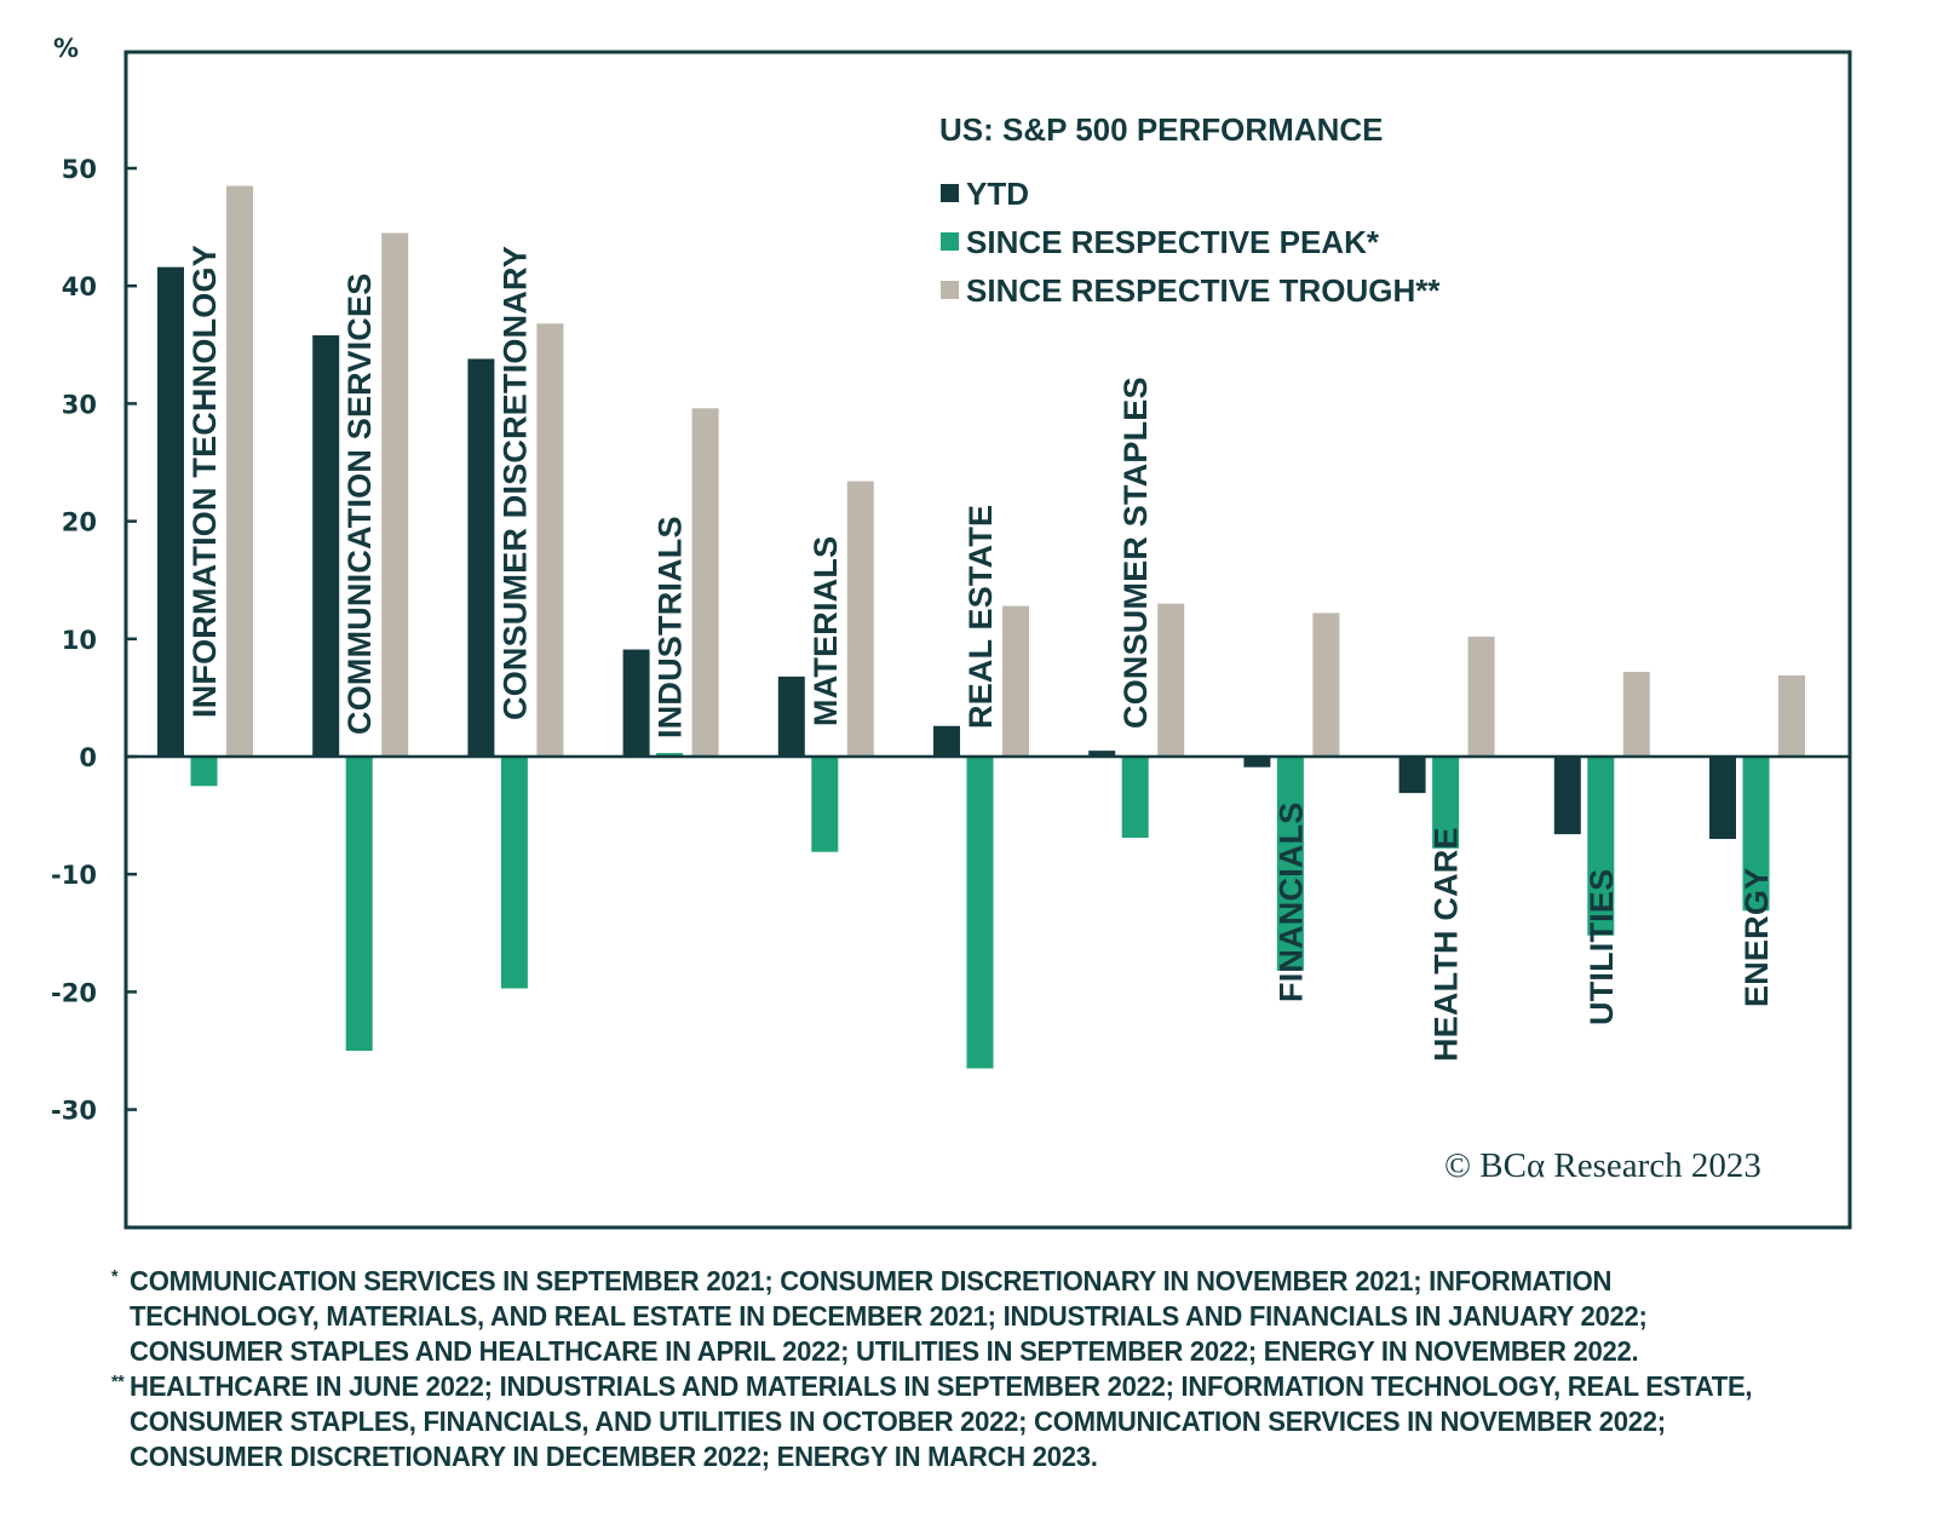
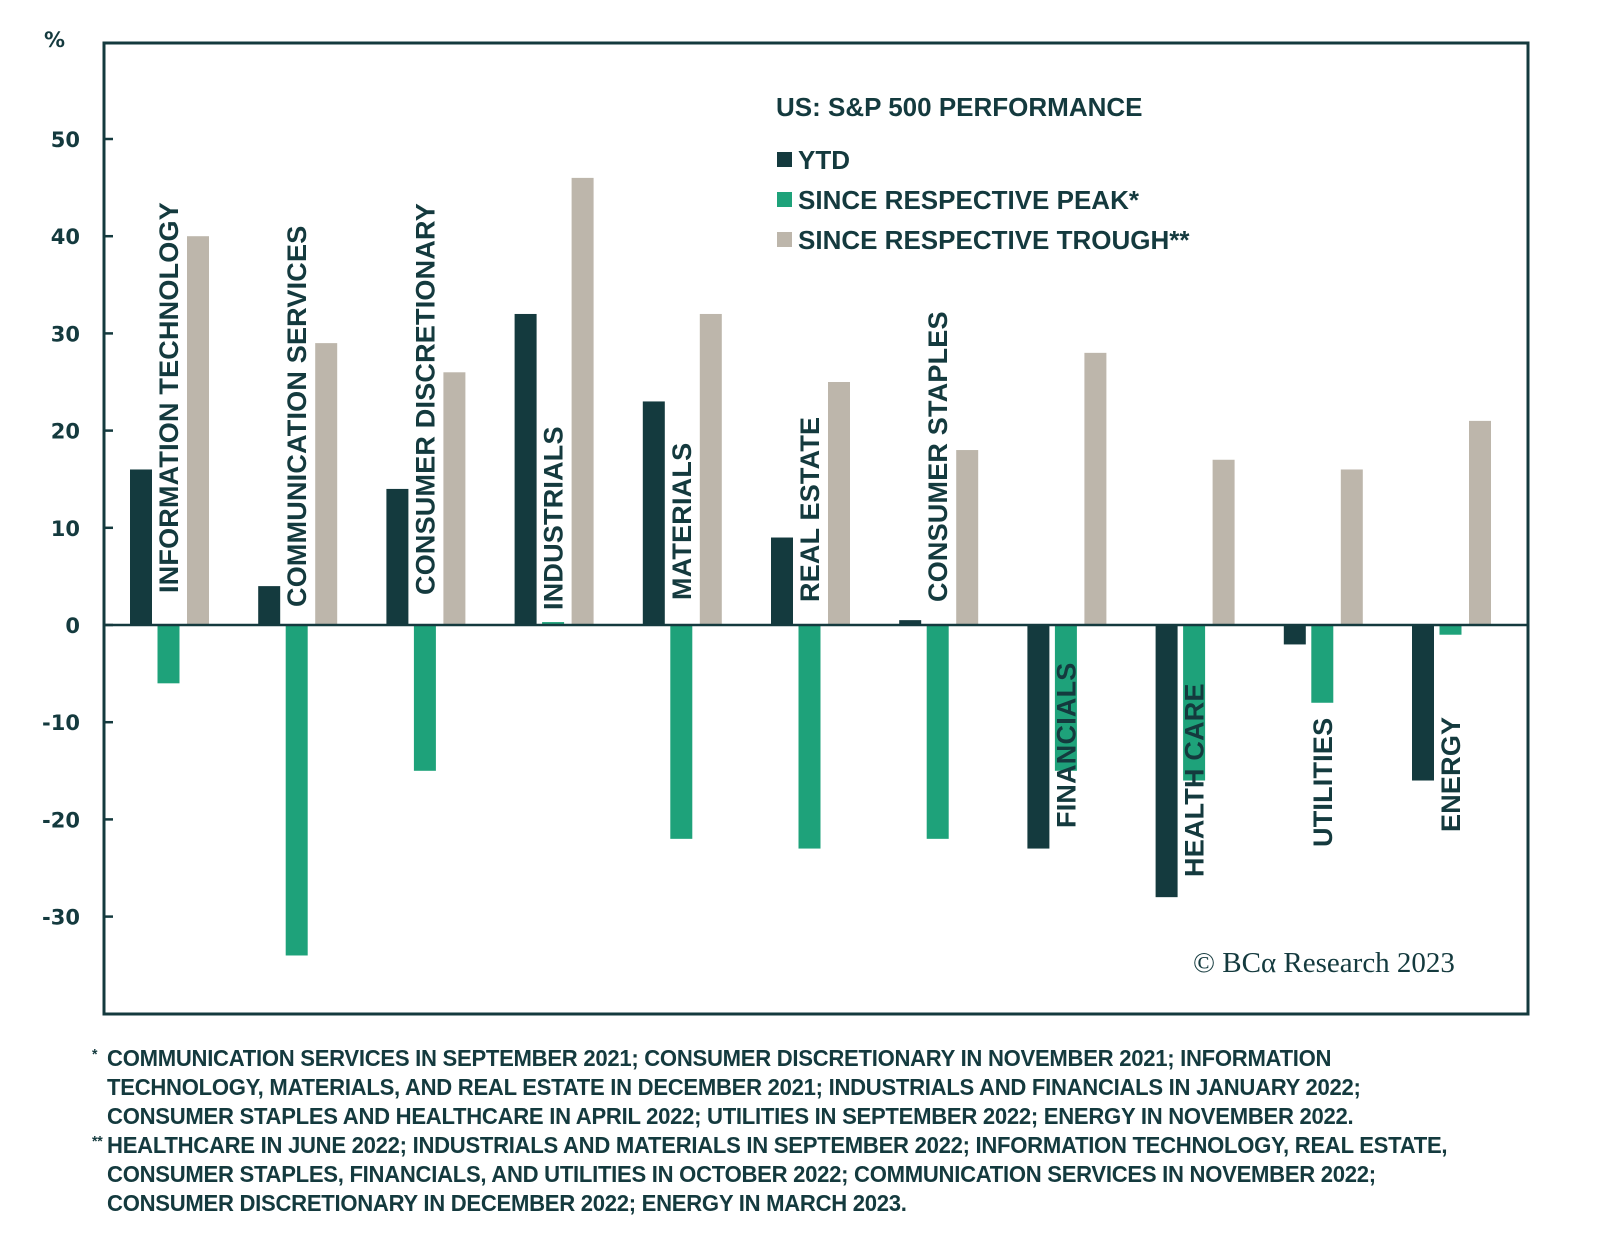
YTD/INFORMATION TECHNOLOGY: 42 -> 16
SINCE RESPECTIVE PEAK*/INFORMATION TECHNOLOGY: -2 -> -6
SINCE RESPECTIVE TROUGH**/INFORMATION TECHNOLOGY: 48 -> 40
YTD/COMMUNICATION SERVICES: 36 -> 4
SINCE RESPECTIVE PEAK*/COMMUNICATION SERVICES: -25 -> -34
SINCE RESPECTIVE TROUGH**/COMMUNICATION SERVICES: 44 -> 29
YTD/CONSUMER DISCRETIONARY: 34 -> 14
SINCE RESPECTIVE PEAK*/CONSUMER DISCRETIONARY: -20 -> -15
SINCE RESPECTIVE TROUGH**/CONSUMER DISCRETIONARY: 37 -> 26
YTD/INDUSTRIALS: 9 -> 32
SINCE RESPECTIVE TROUGH**/INDUSTRIALS: 30 -> 46
YTD/MATERIALS: 7 -> 23
SINCE RESPECTIVE PEAK*/MATERIALS: -8 -> -22
SINCE RESPECTIVE TROUGH**/MATERIALS: 23 -> 32
YTD/REAL ESTATE: 3 -> 9
SINCE RESPECTIVE PEAK*/REAL ESTATE: -26 -> -23
SINCE RESPECTIVE TROUGH**/REAL ESTATE: 13 -> 25
SINCE RESPECTIVE PEAK*/CONSUMER STAPLES: -7 -> -22
SINCE RESPECTIVE TROUGH**/CONSUMER STAPLES: 13 -> 18
YTD/FINANCIALS: -1 -> -23
SINCE RESPECTIVE PEAK*/FINANCIALS: -18 -> -15
SINCE RESPECTIVE TROUGH**/FINANCIALS: 12 -> 28
YTD/HEALTH CARE: -3 -> -28
SINCE RESPECTIVE PEAK*/HEALTH CARE: -8 -> -16
SINCE RESPECTIVE TROUGH**/HEALTH CARE: 10 -> 17
YTD/UTILITIES: -7 -> -2
SINCE RESPECTIVE PEAK*/UTILITIES: -15 -> -8
SINCE RESPECTIVE TROUGH**/UTILITIES: 7 -> 16
YTD/ENERGY: -7 -> -16
SINCE RESPECTIVE PEAK*/ENERGY: -13 -> -1
SINCE RESPECTIVE TROUGH**/ENERGY: 7 -> 21
